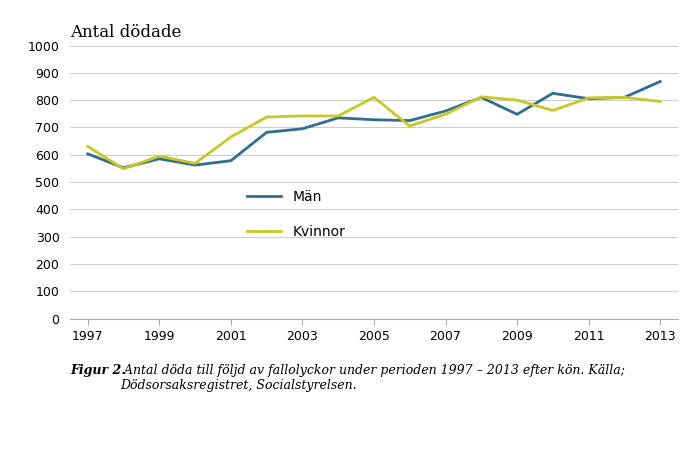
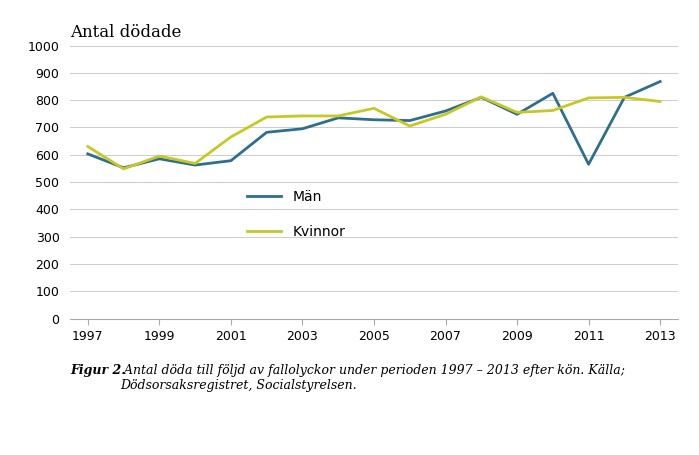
Kvinnor/2005: 810 -> 770
Kvinnor/2009: 800 -> 755
Män/2011: 805 -> 565
